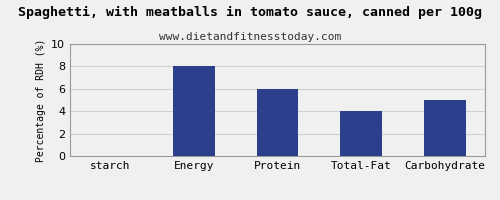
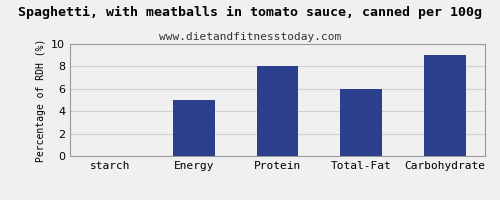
Energy: 8 -> 5
Protein: 6 -> 8
Total-Fat: 4 -> 6
Carbohydrate: 5 -> 9
